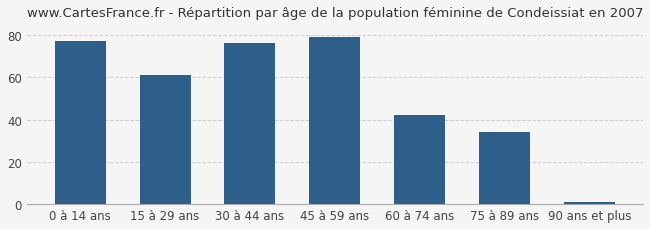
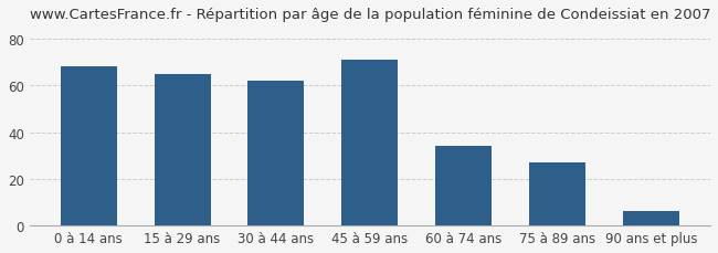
0 à 14 ans: 77 -> 68
15 à 29 ans: 61 -> 65
30 à 44 ans: 76 -> 62
45 à 59 ans: 79 -> 71
60 à 74 ans: 42 -> 34
75 à 89 ans: 34 -> 27
90 ans et plus: 1 -> 6
